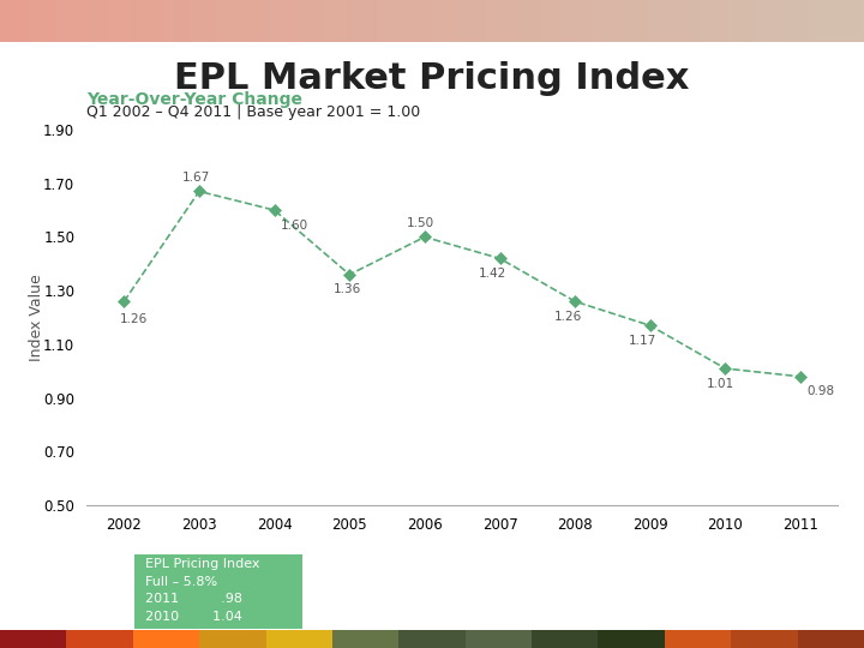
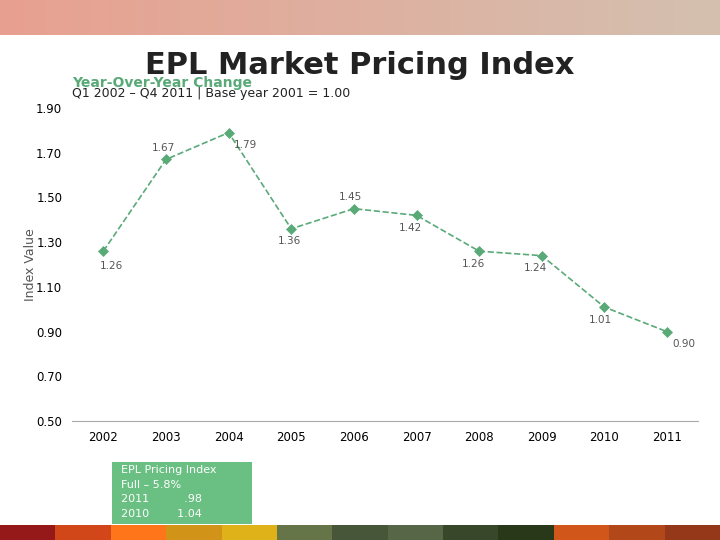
2004: 1.60 -> 1.79
2006: 1.50 -> 1.45
2009: 1.17 -> 1.24
2011: 0.98 -> 0.90
